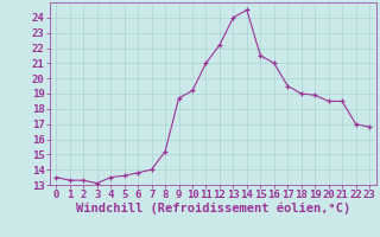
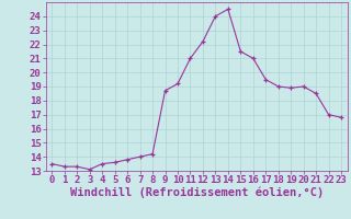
8: 15.2 -> 14.2
20: 18.5 -> 19.0
